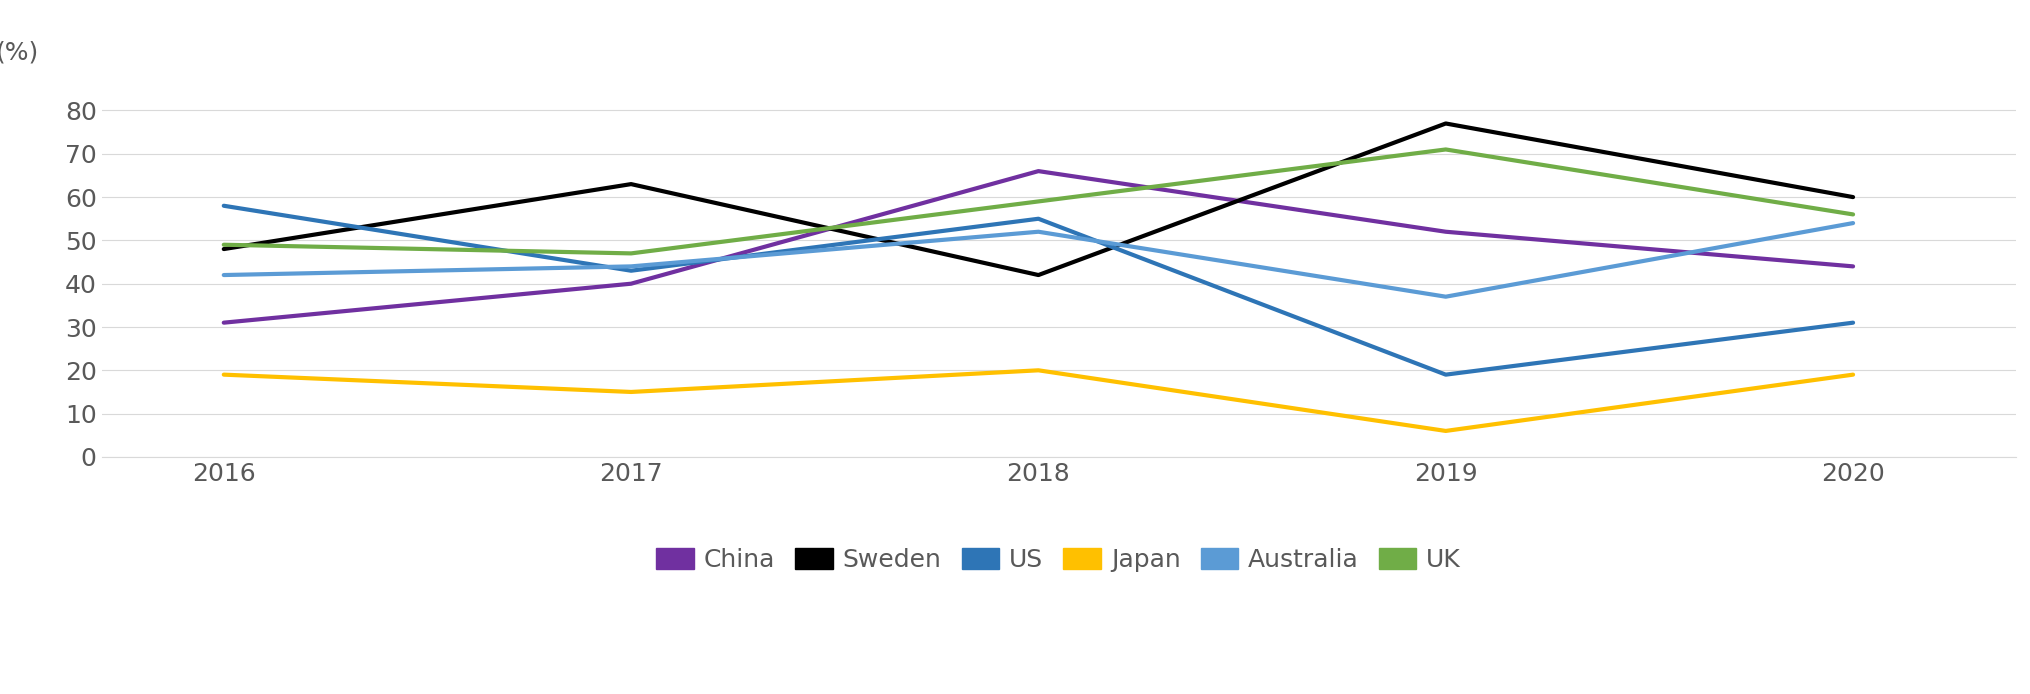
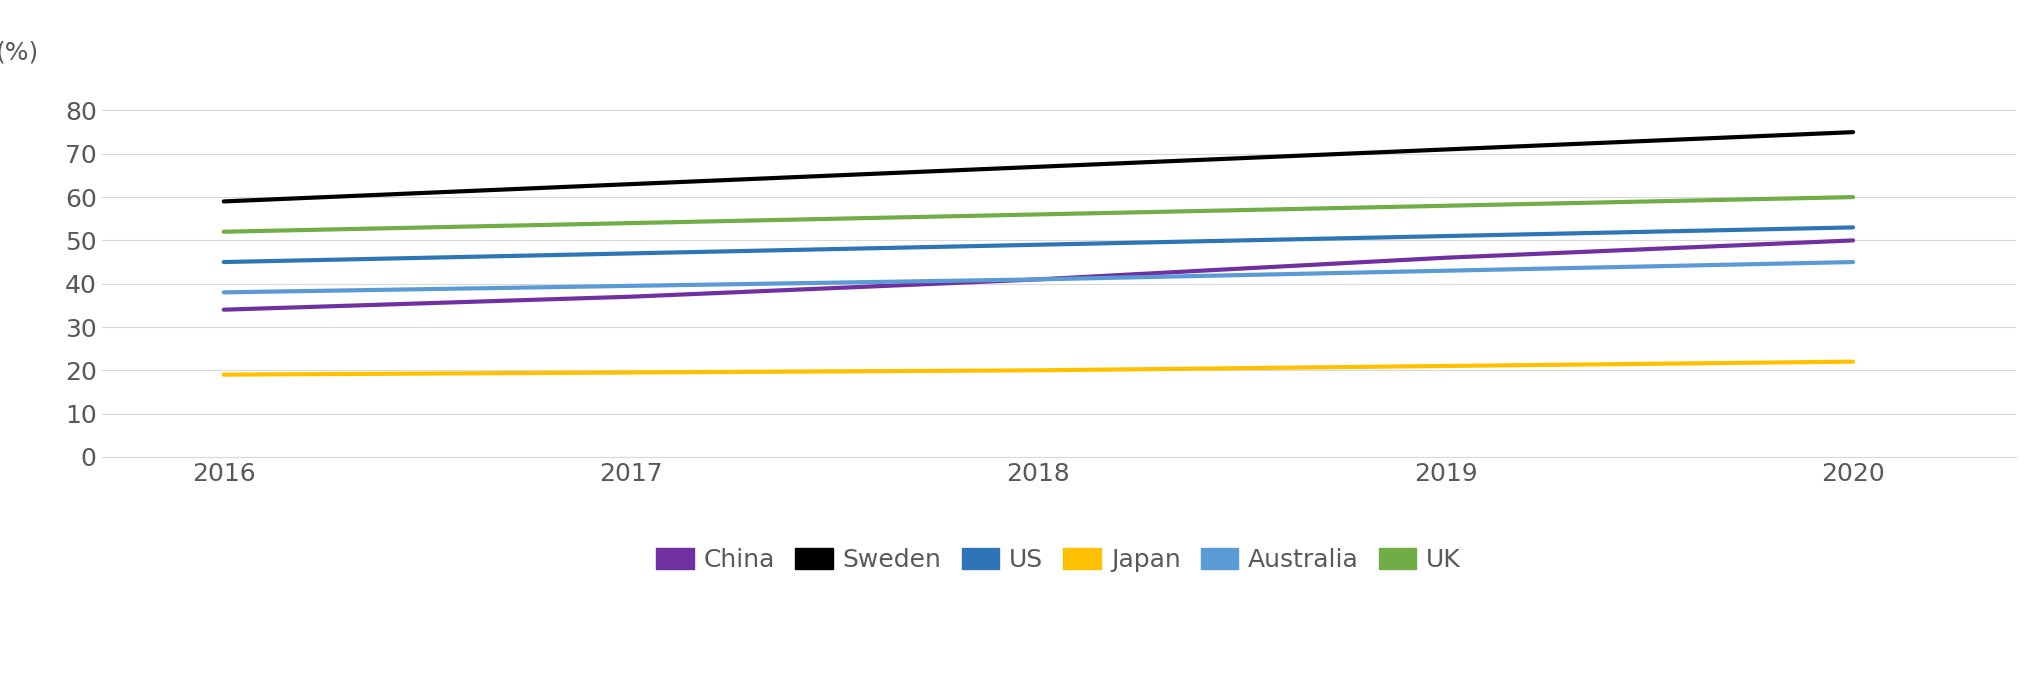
China/2016: 31 -> 34
Sweden/2016: 48 -> 59
US/2016: 58 -> 45
Australia/2016: 42.0 -> 38.0
UK/2016: 49 -> 52
China/2017: 40 -> 37
US/2017: 43 -> 47
Japan/2017: 15.0 -> 19.5
Australia/2017: 44.0 -> 39.5
UK/2017: 47 -> 54
China/2018: 66 -> 41
Sweden/2018: 42 -> 67
US/2018: 55 -> 49
Australia/2018: 52.0 -> 41.0
UK/2018: 59 -> 56
China/2019: 52 -> 46
Sweden/2019: 77 -> 71
US/2019: 19 -> 51
Japan/2019: 6.0 -> 21.0
Australia/2019: 37.0 -> 43.0
UK/2019: 71 -> 58
China/2020: 44 -> 50
Sweden/2020: 60 -> 75
US/2020: 31 -> 53
Japan/2020: 19.0 -> 22.0
Australia/2020: 54.0 -> 45.0
UK/2020: 56 -> 60
